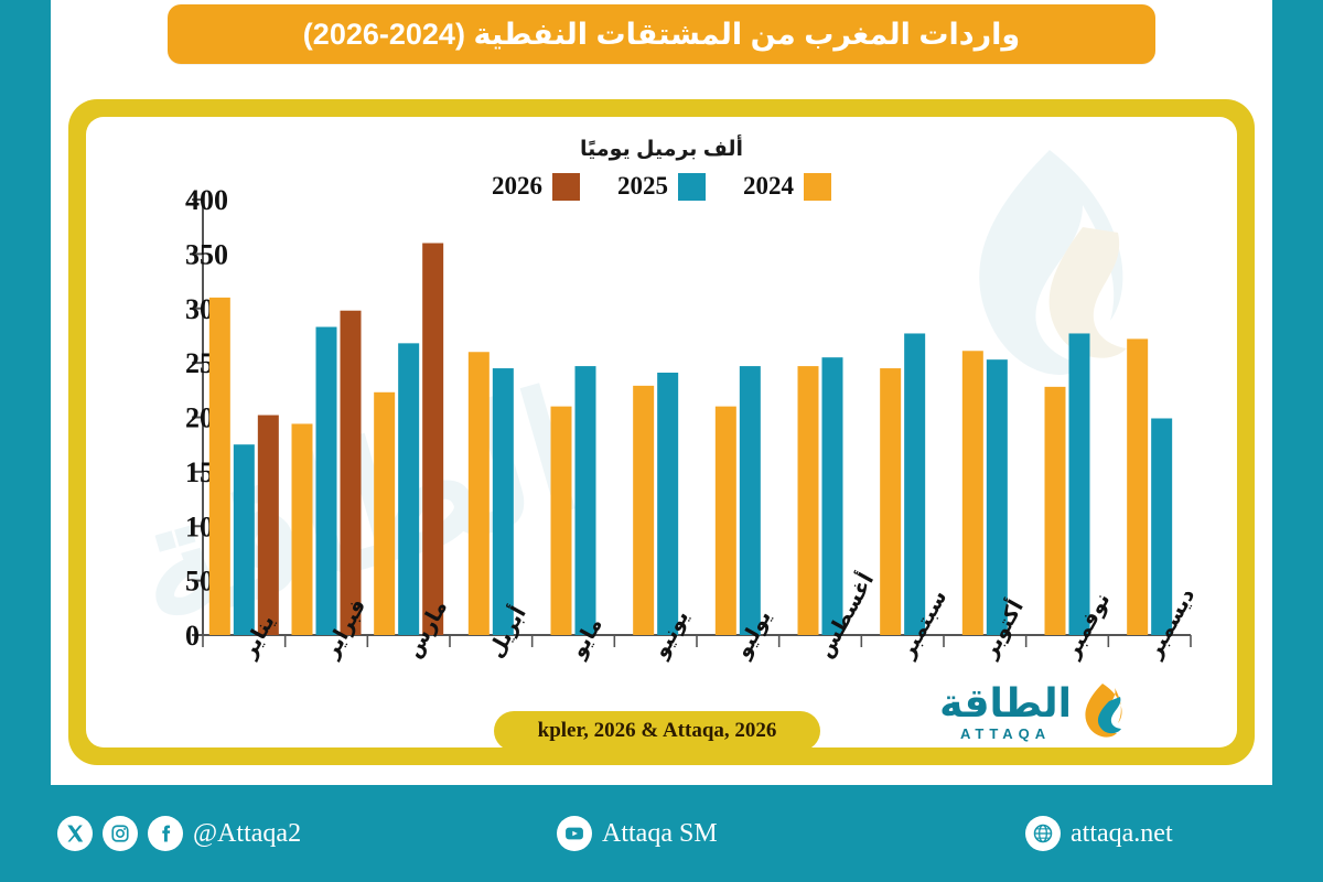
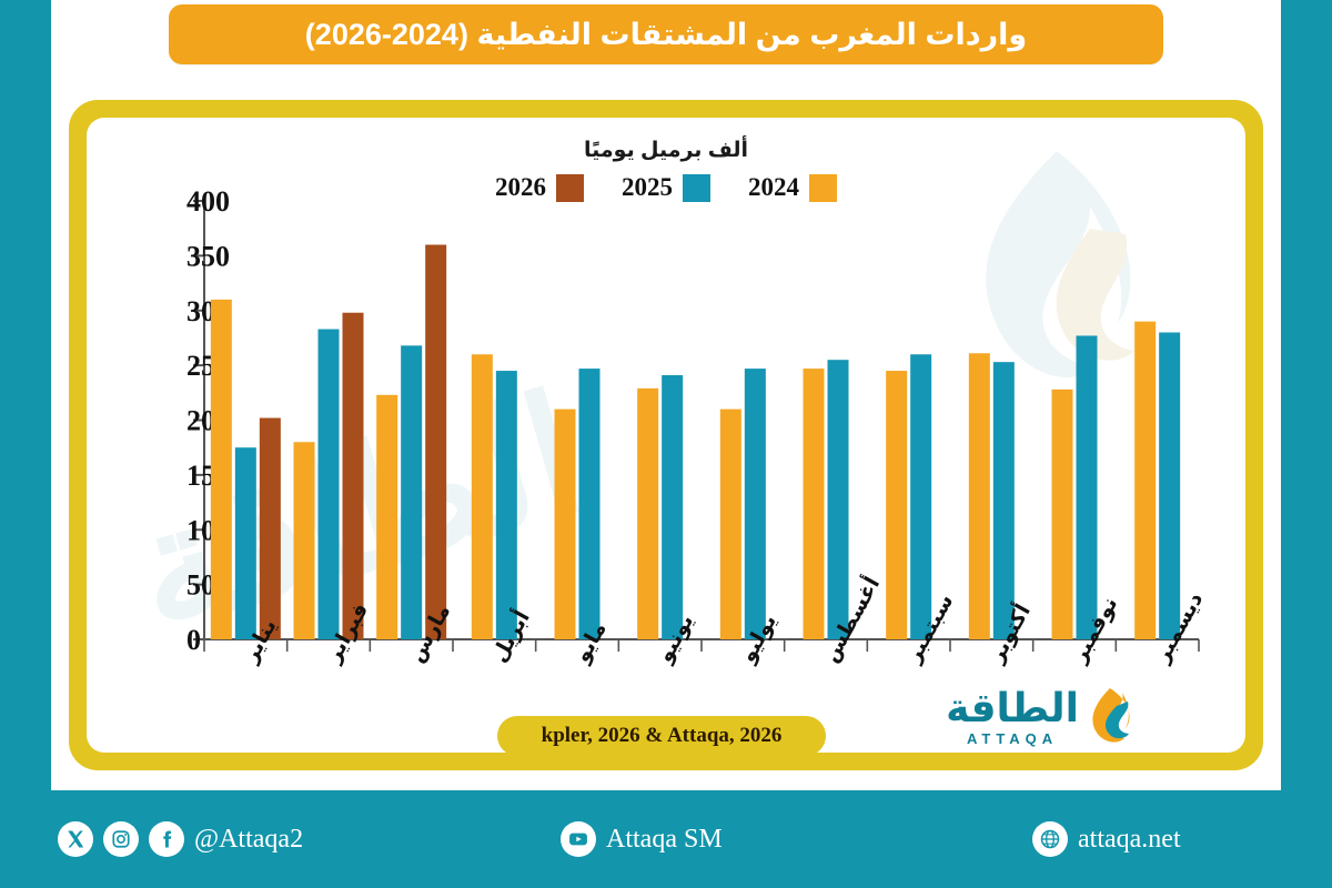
2024/فبراير: 190 -> 180
2025/سبتمبر: 280 -> 260
2024/ديسمبر: 270 -> 290
2025/ديسمبر: 200 -> 280
